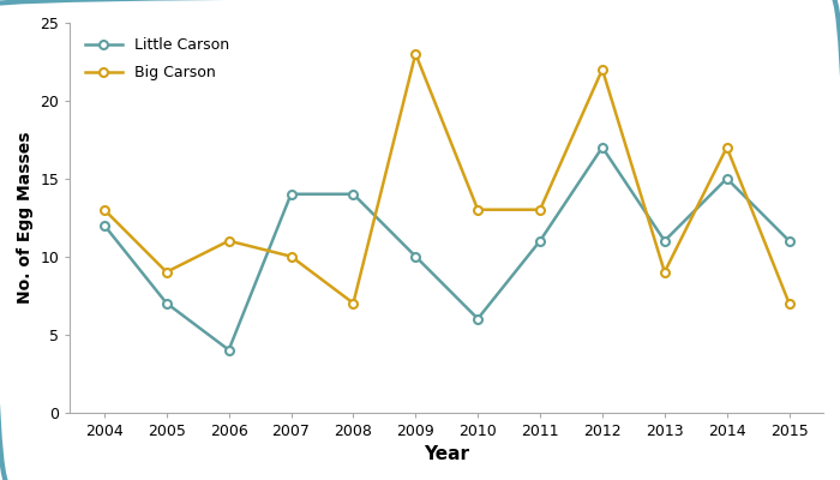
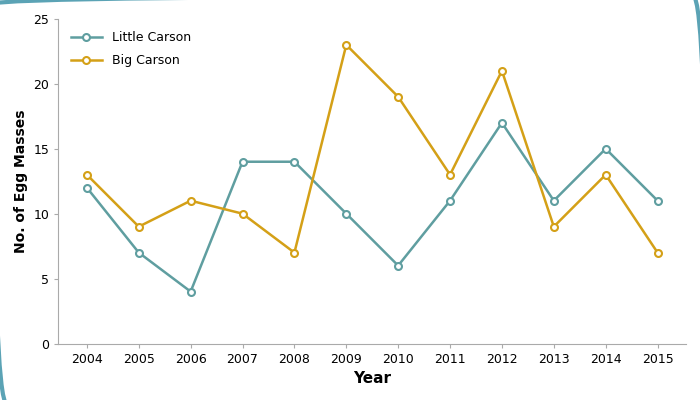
Big Carson/2010: 13 -> 19
Big Carson/2012: 22 -> 21
Big Carson/2014: 17 -> 13
